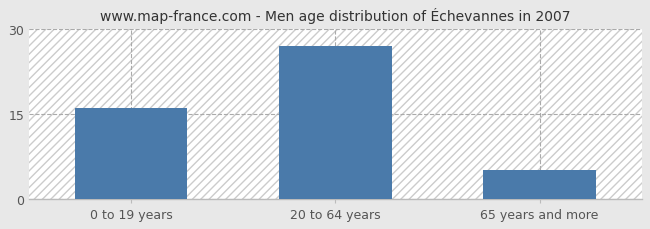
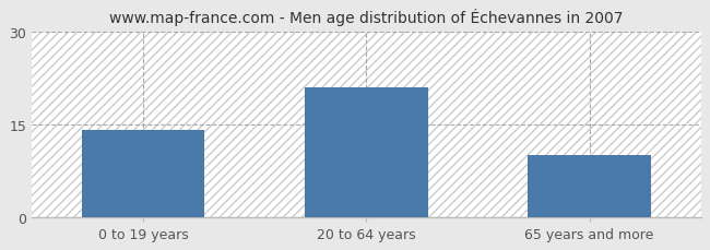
0 to 19 years: 16 -> 14
20 to 64 years: 27 -> 21
65 years and more: 5 -> 10
